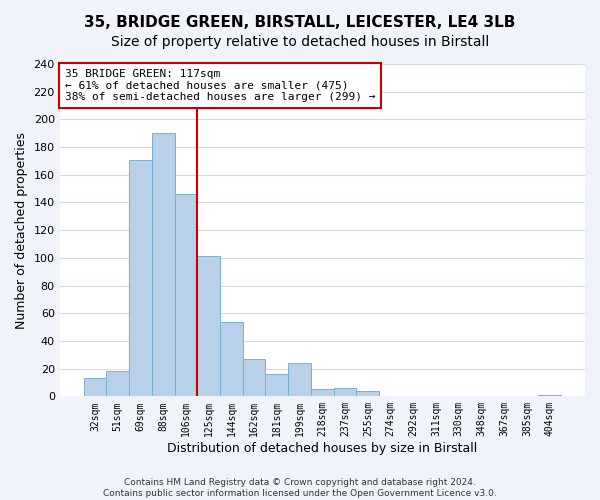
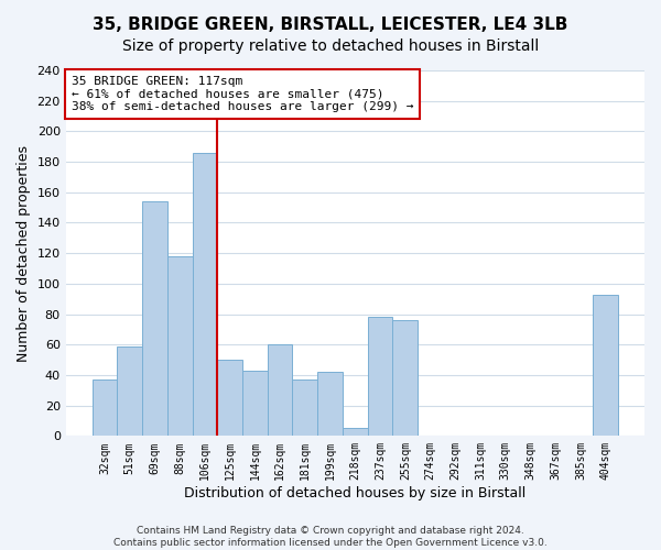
32sqm: 13 -> 37
51sqm: 18 -> 59
69sqm: 171 -> 154
88sqm: 190 -> 118
106sqm: 146 -> 186
125sqm: 101 -> 50
144sqm: 54 -> 43
162sqm: 27 -> 60
181sqm: 16 -> 37
199sqm: 24 -> 42
237sqm: 6 -> 78
255sqm: 4 -> 76
404sqm: 1 -> 93
